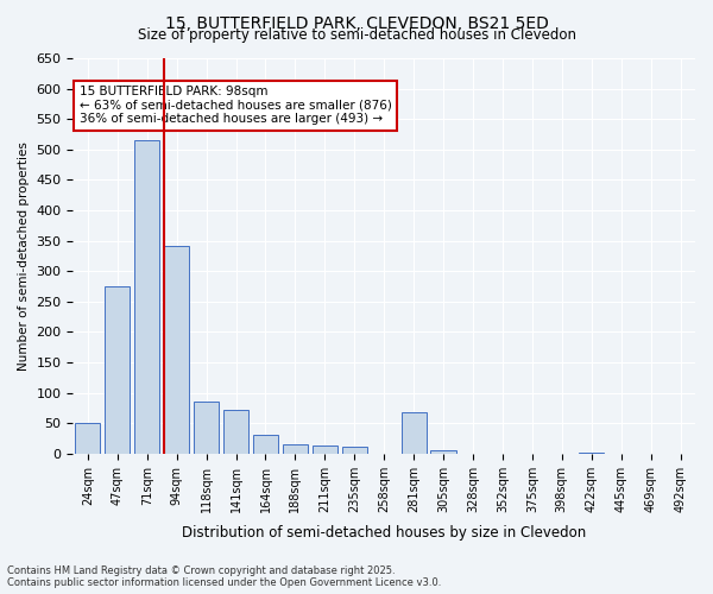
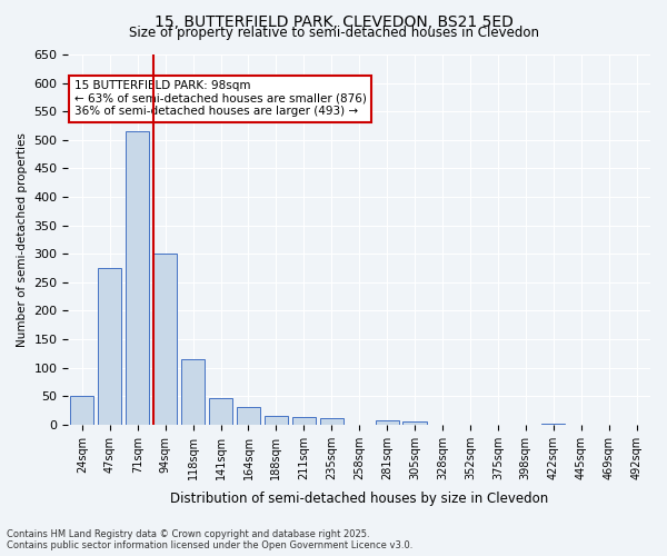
94sqm: 342 -> 300
118sqm: 86 -> 115
141sqm: 72 -> 47
281sqm: 68 -> 7
